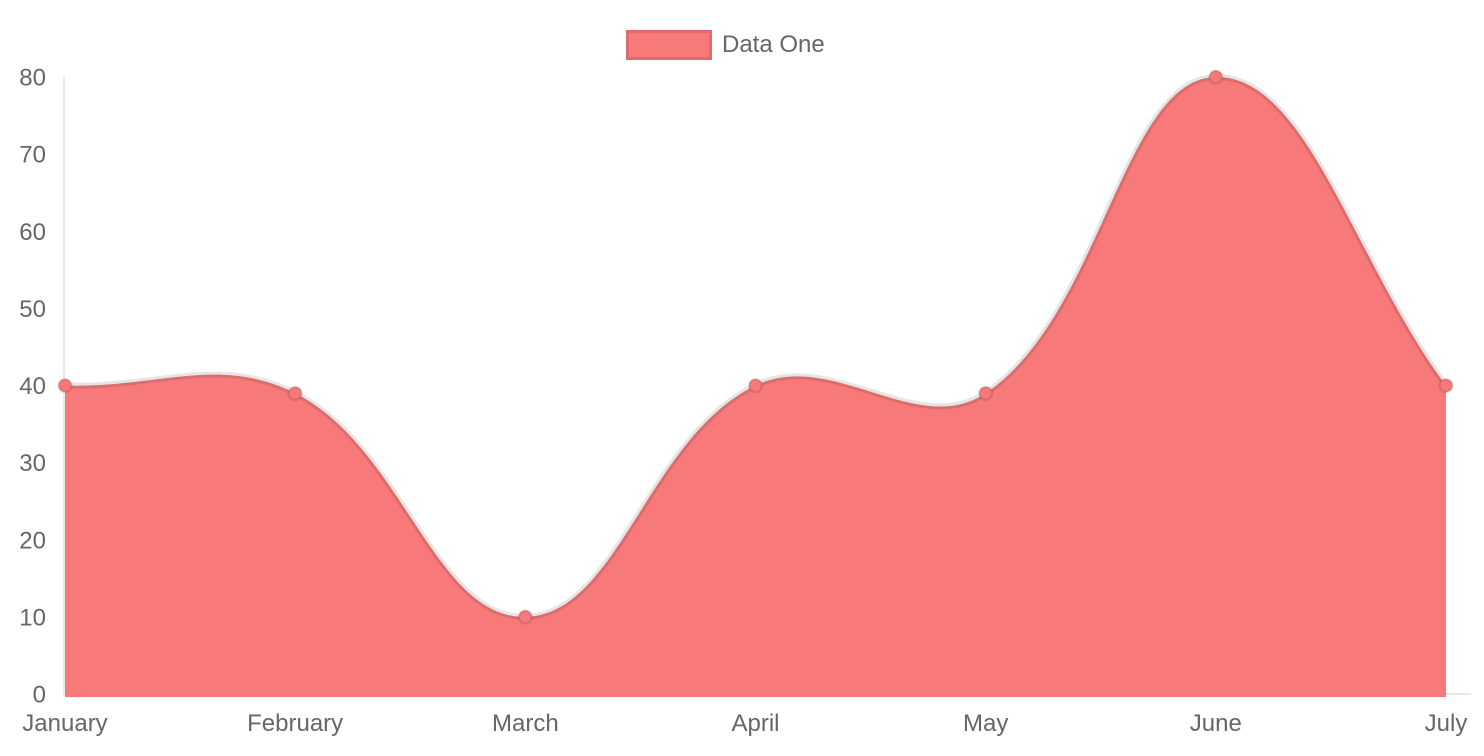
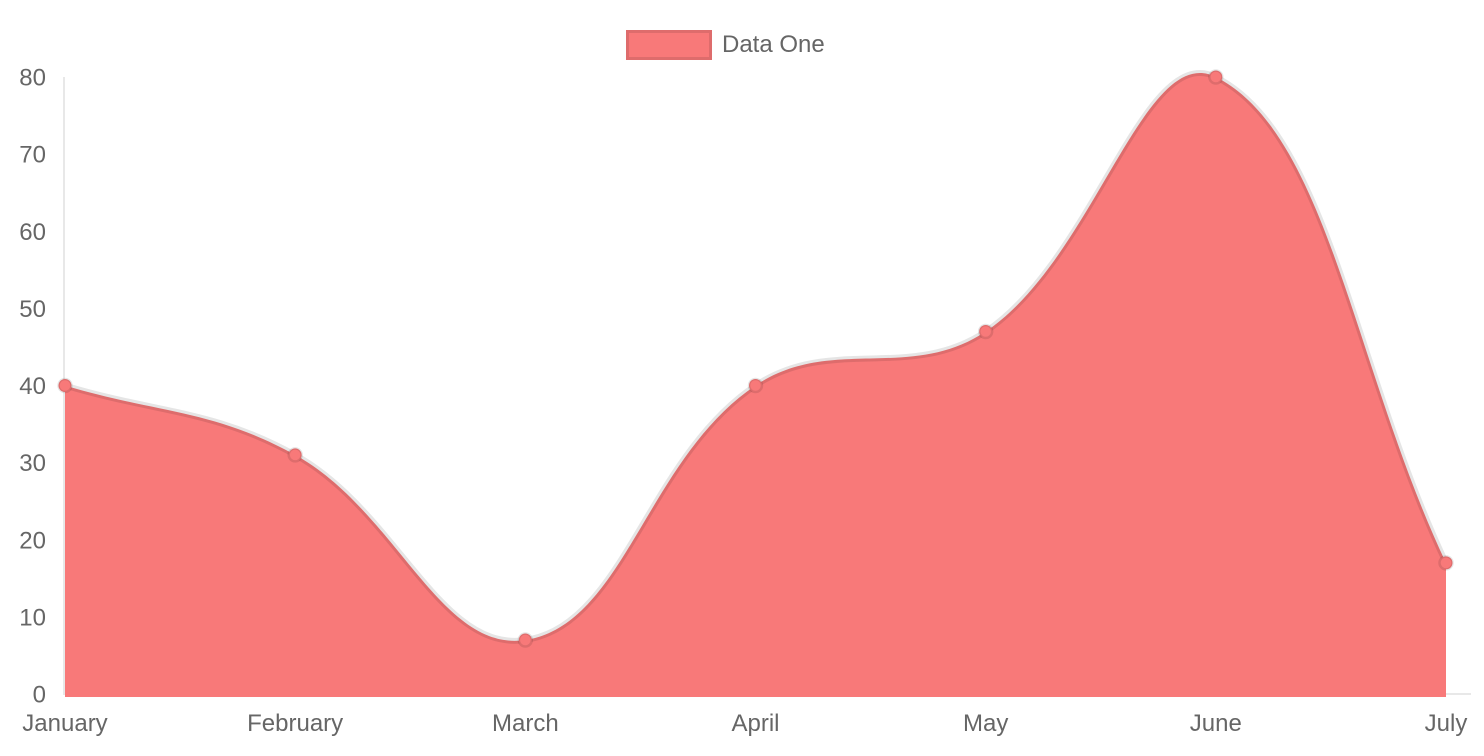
February: 39 -> 31
March: 10 -> 7
May: 39 -> 47
July: 40 -> 17
